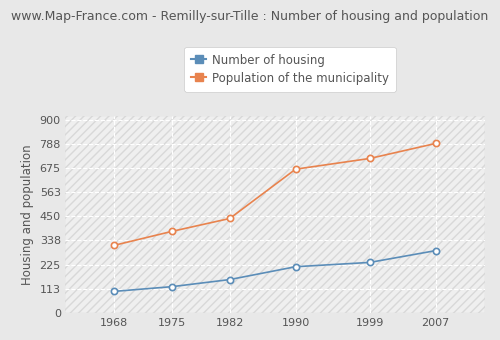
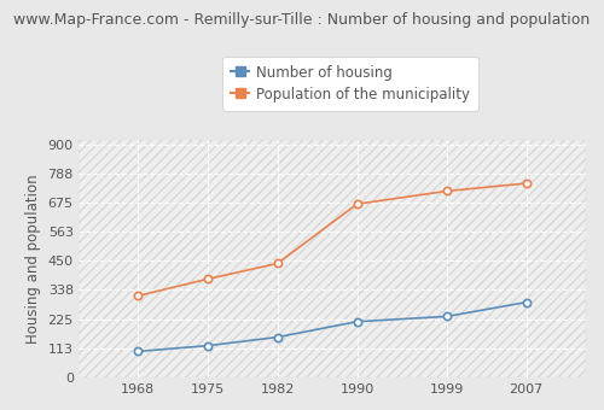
Population of the municipality/2007: 790 -> 750
